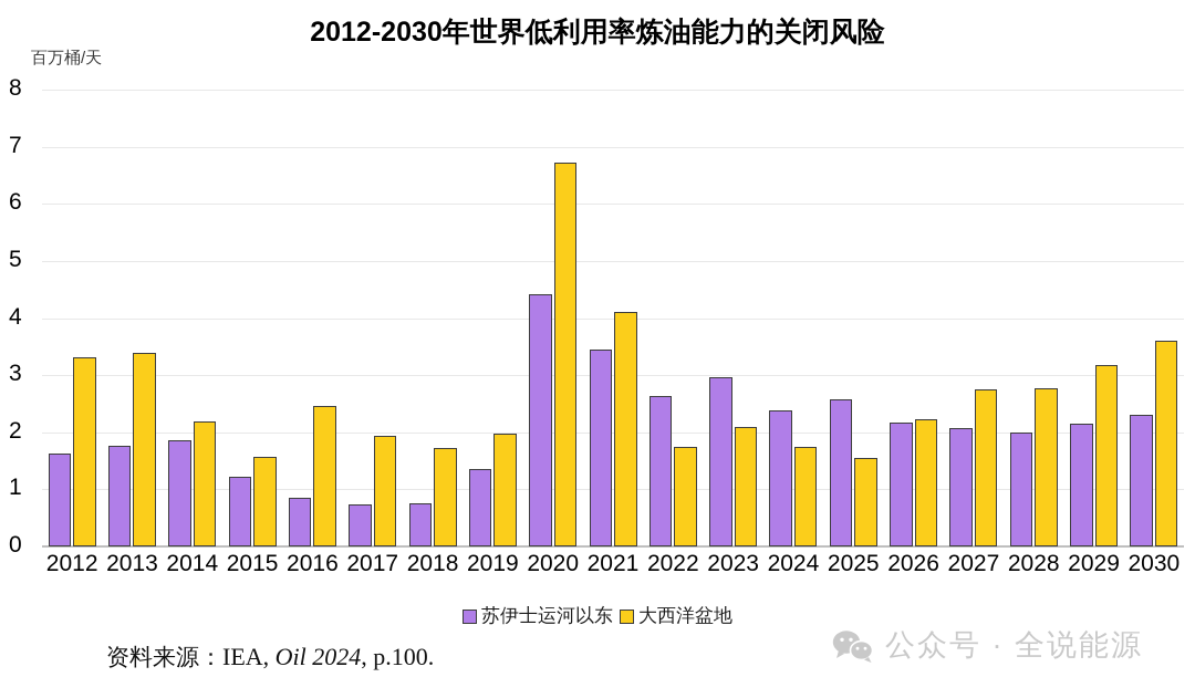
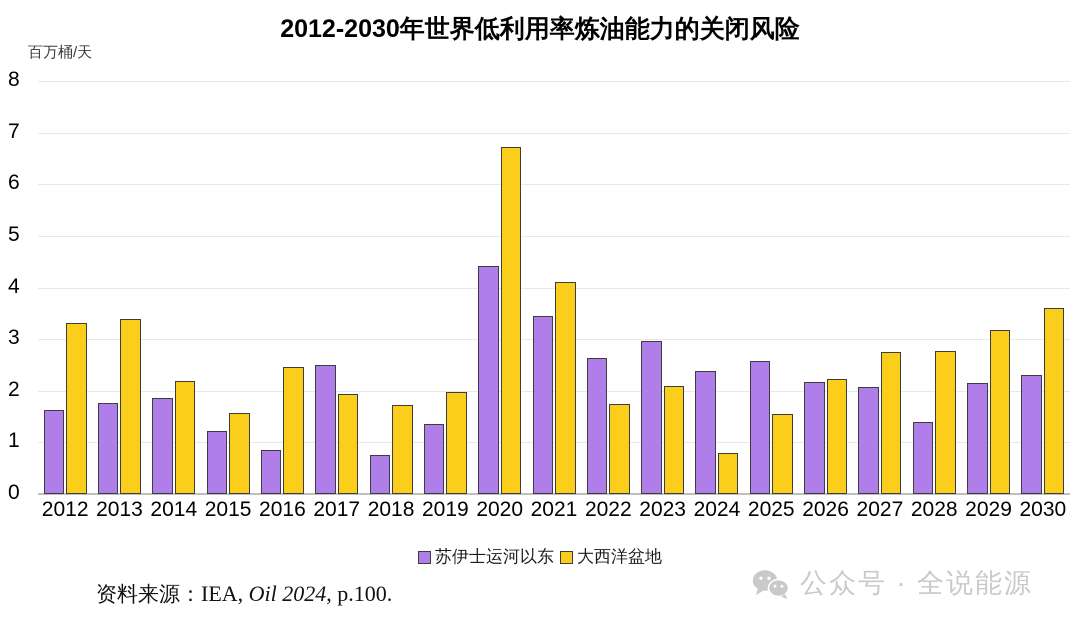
苏伊士运河以东/2017: 0.7 -> 2.5
大西洋盆地/2024: 1.8 -> 0.8
苏伊士运河以东/2028: 2.0 -> 1.4
